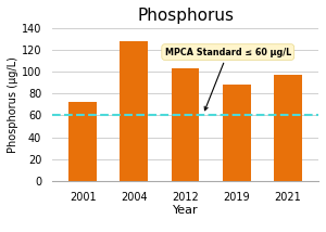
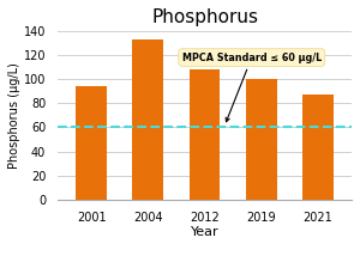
2001: 72 -> 94
2004: 128 -> 133
2012: 103 -> 108
2019: 88 -> 100
2021: 97 -> 87
